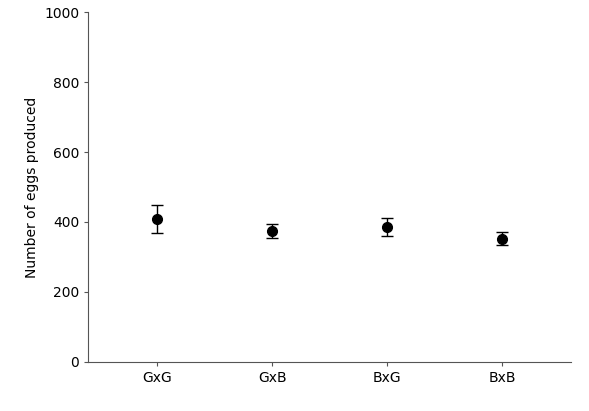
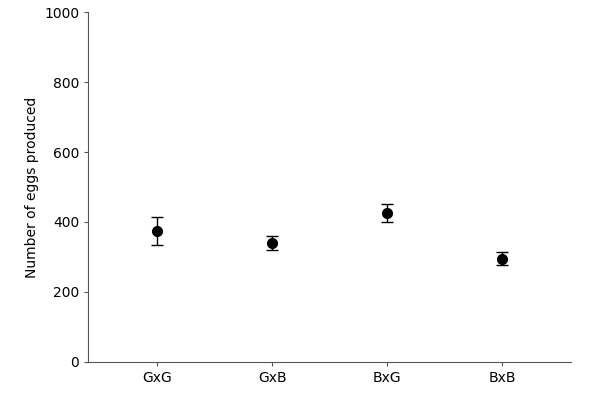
GxG: 408 -> 375
GxB: 375 -> 340
BxG: 385 -> 425
BxB: 352 -> 295
